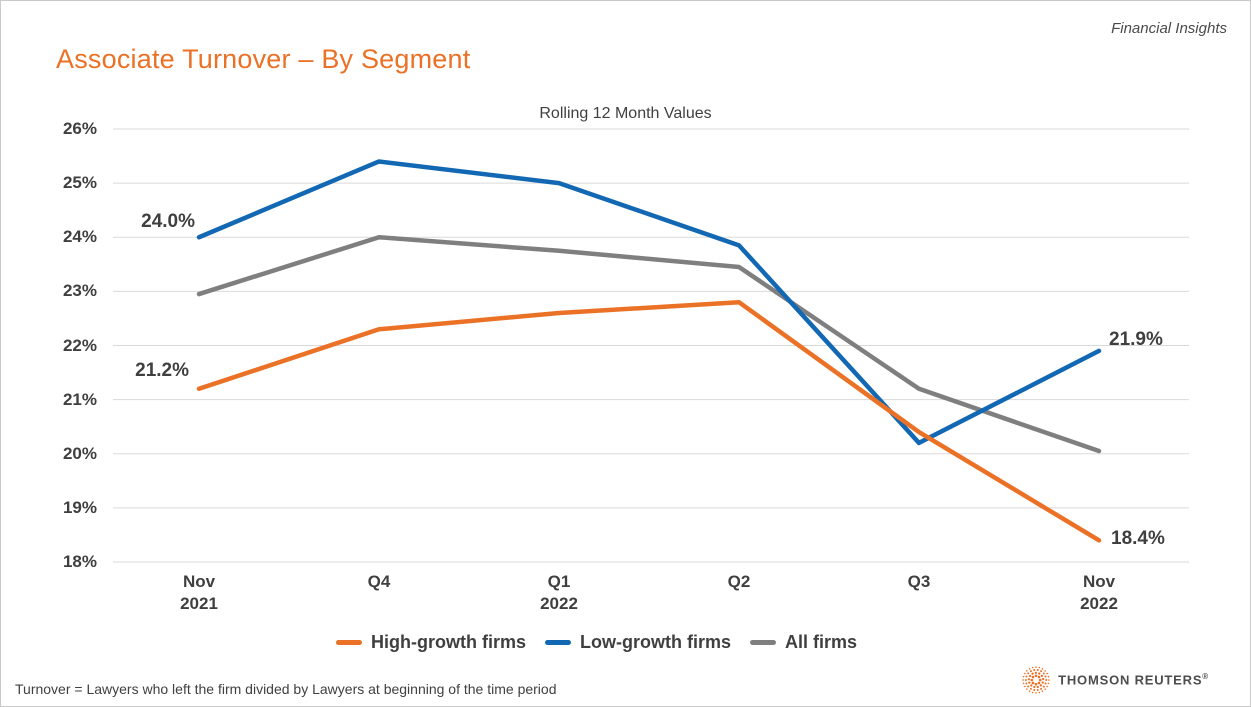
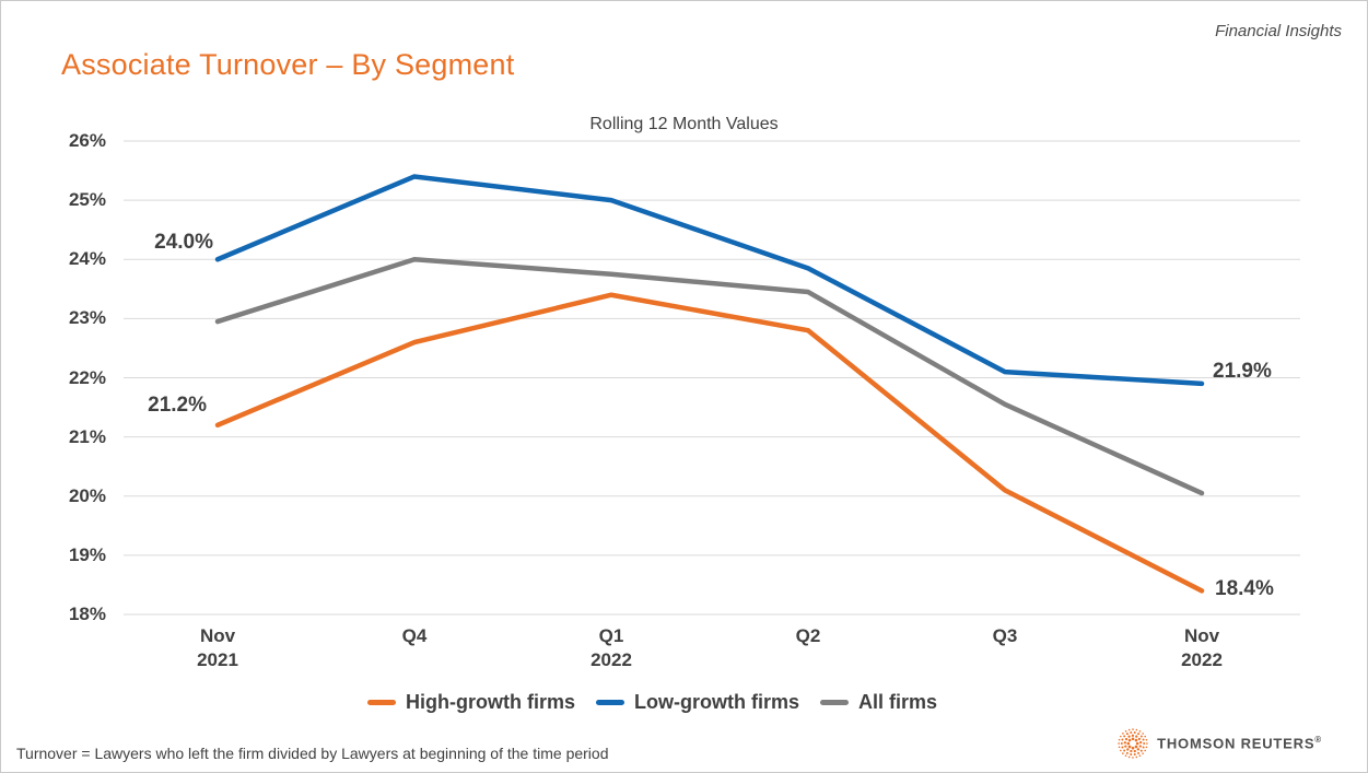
High-growth firms/Q4: 22.3% -> 22.6%
High-growth firms/Q1 2022: 22.6% -> 23.4%
High-growth firms/Q3: 20.4% -> 20.1%
Low-growth firms/Q3: 20.2% -> 22.1%
All firms/Q3: 21.2% -> 21.6%
